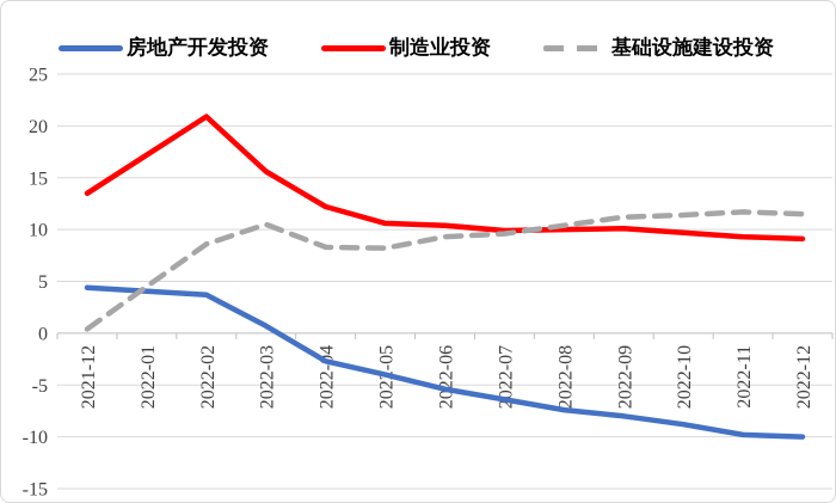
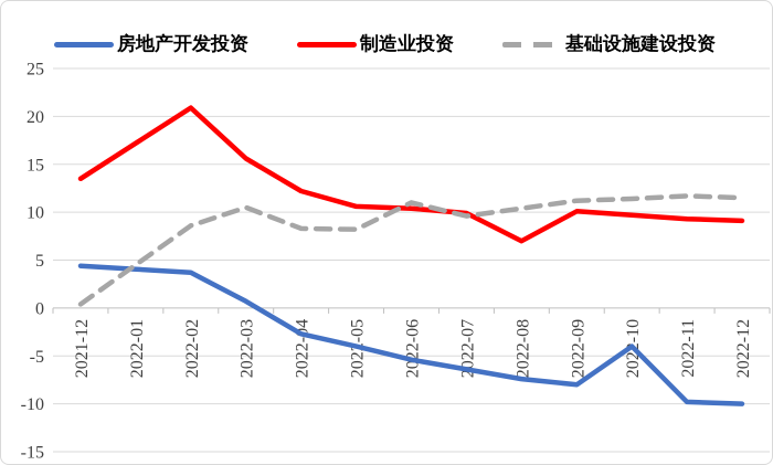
基础设施建设投资/2022-06: 9 -> 11
制造业投资/2022-08: 10 -> 7
房地产开发投资/2022-10: -9 -> -4
